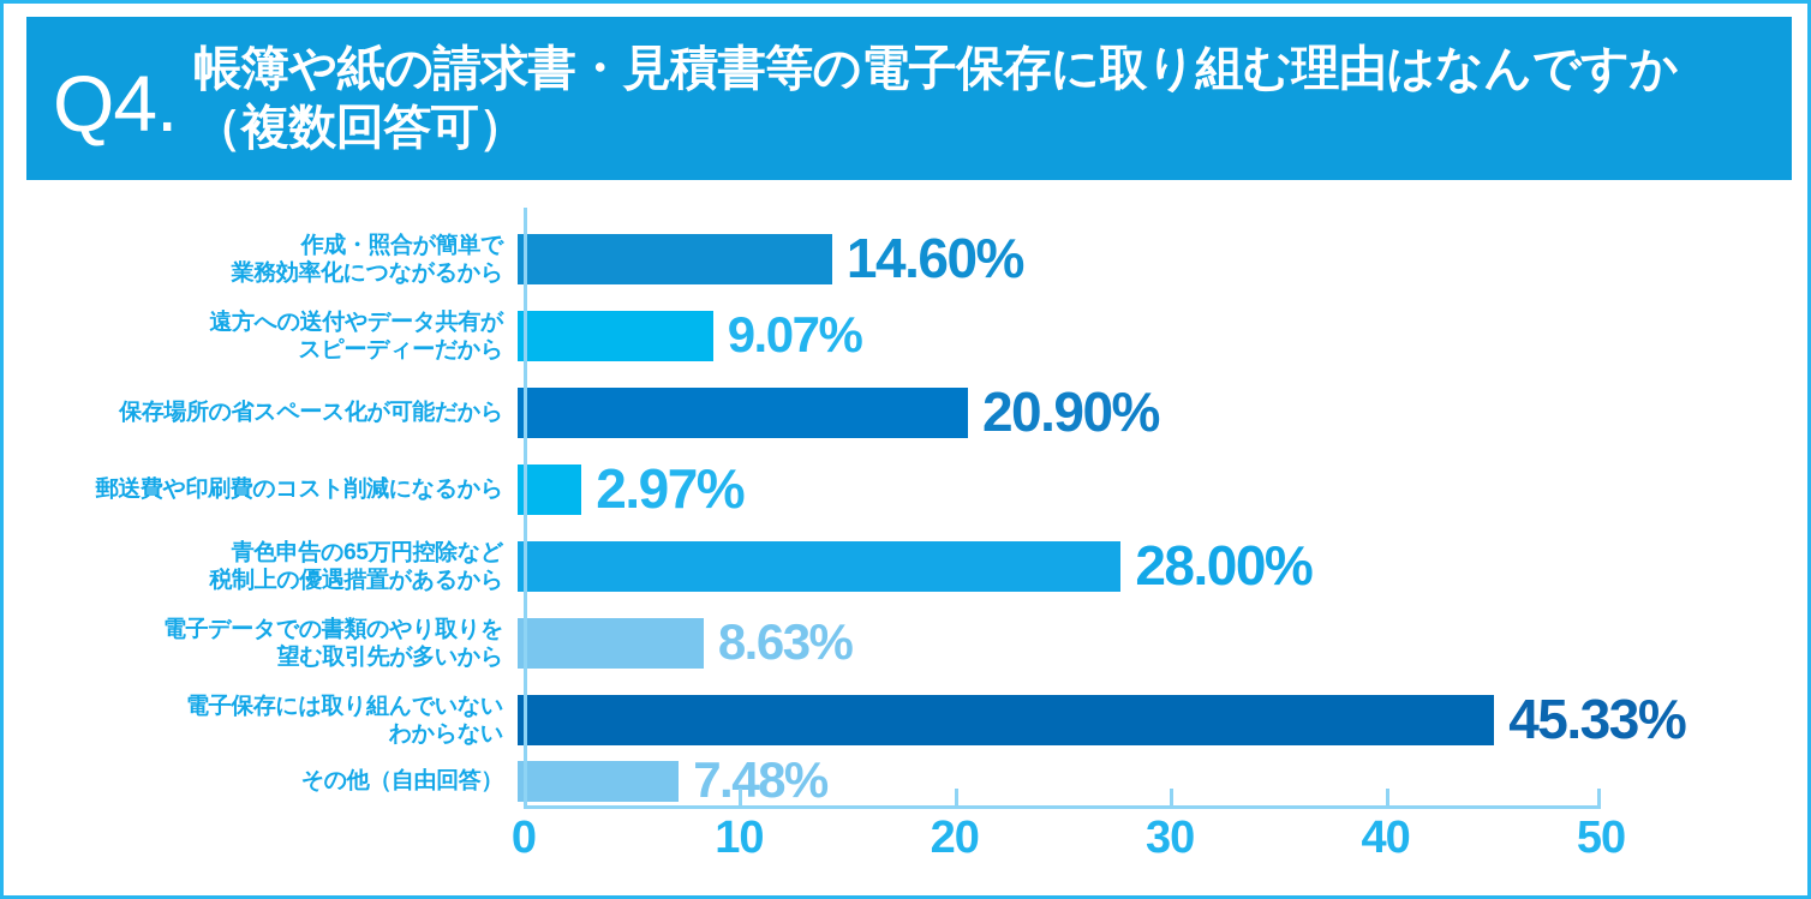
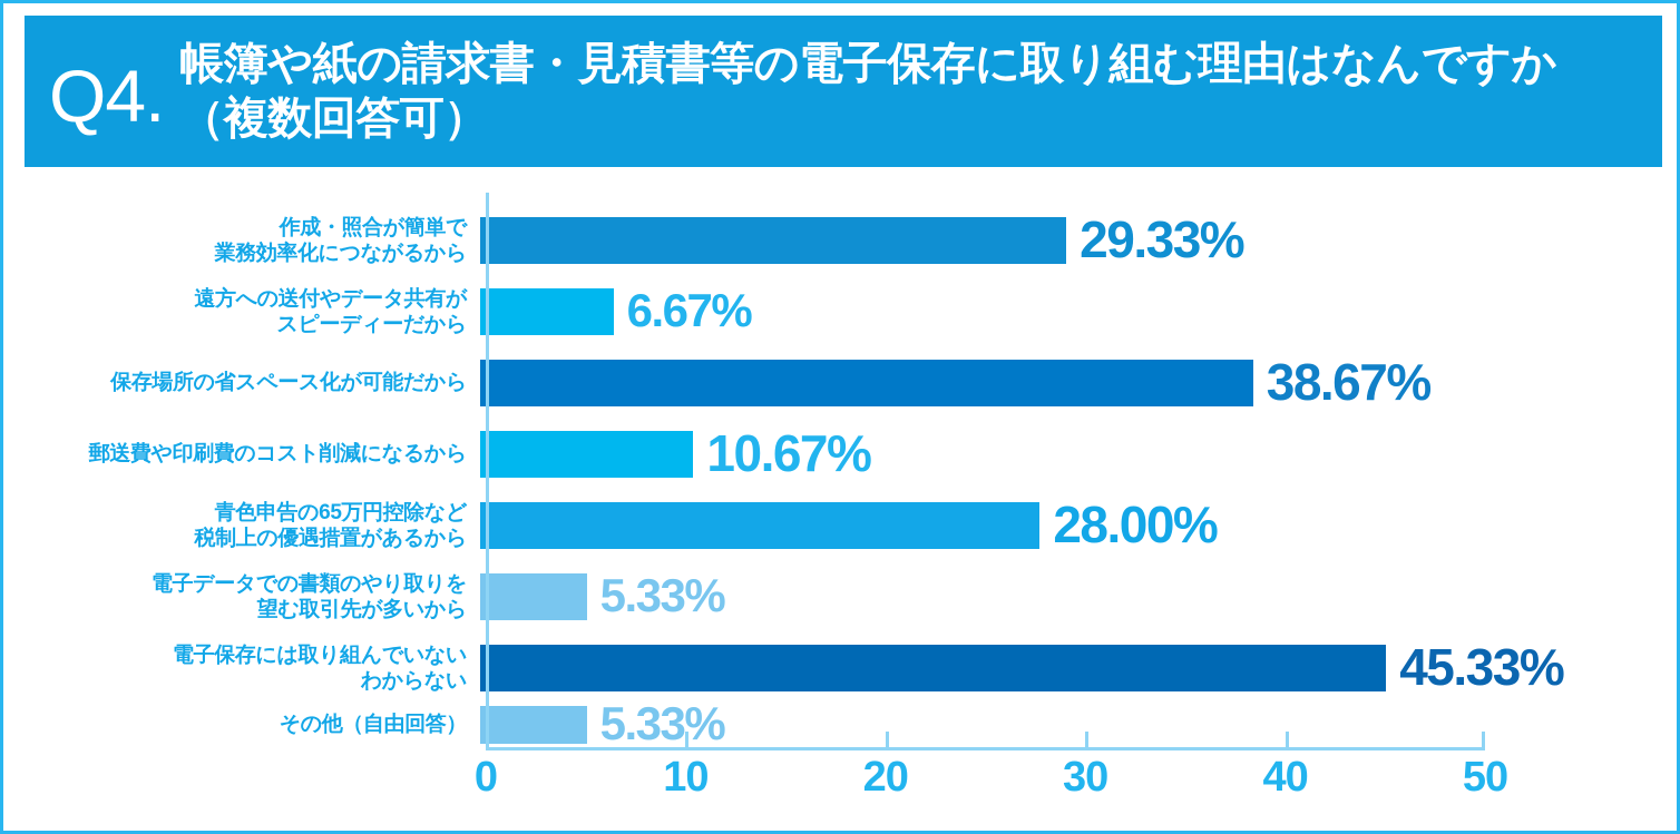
作成・照合が簡単で 業務効率化につながるから: 14.60% -> 29.33%
遠方への送付やデータ共有が スピーディーだから: 9.07% -> 6.67%
保存場所の省スペース化が可能だから: 20.90% -> 38.67%
郵送費や印刷費のコスト削減になるから: 2.97% -> 10.67%
電子データでの書類のやり取りを 望む取引先が多いから: 8.63% -> 5.33%
その他（自由回答）: 7.48% -> 5.33%
